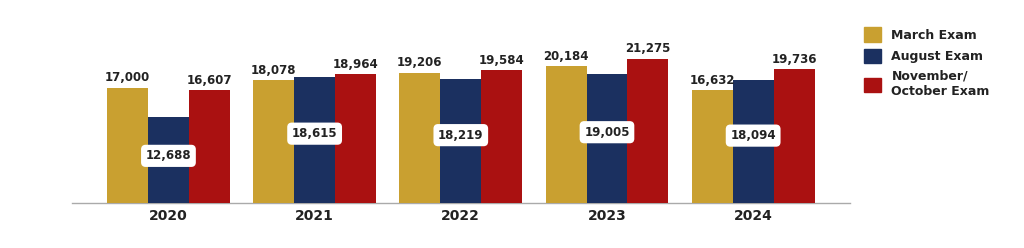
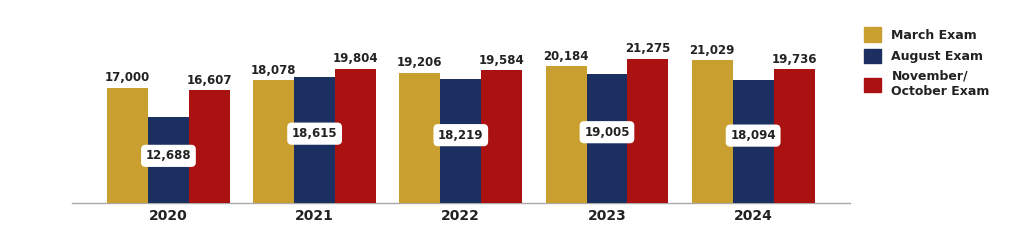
November/ October Exam/2021: 18,964 -> 19,804
March Exam/2024: 16,632 -> 21,029
